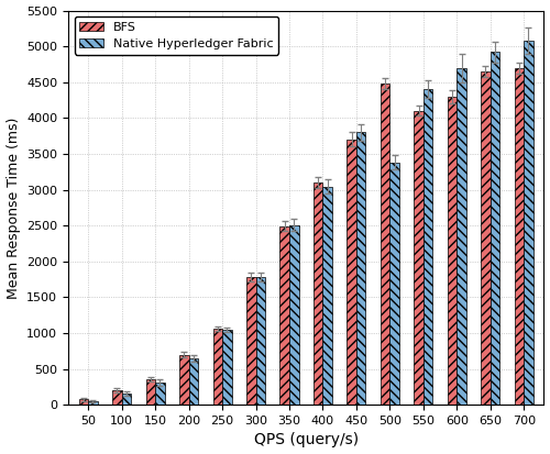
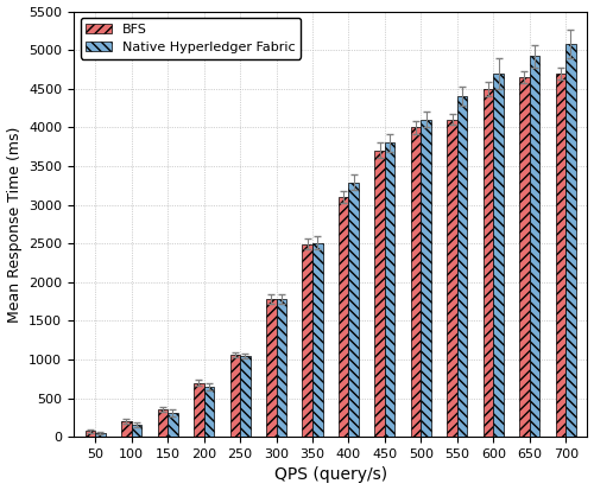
Native Hyperledger Fabric/400: 3040 -> 3290
BFS/500: 4480 -> 4000
Native Hyperledger Fabric/500: 3380 -> 4100
BFS/600: 4300 -> 4500
